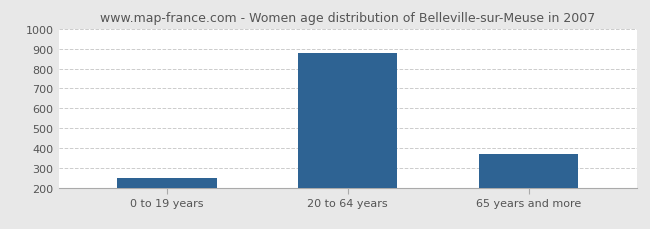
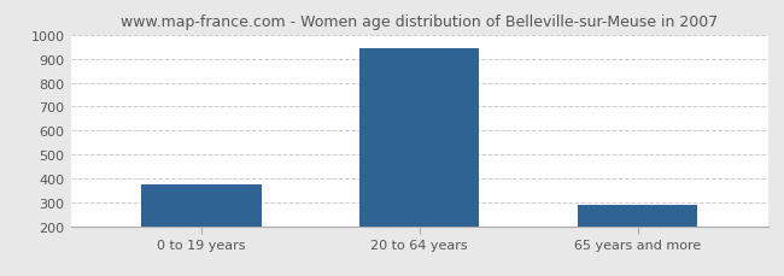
0 to 19 years: 250 -> 380
20 to 64 years: 880 -> 940
65 years and more: 370 -> 290
